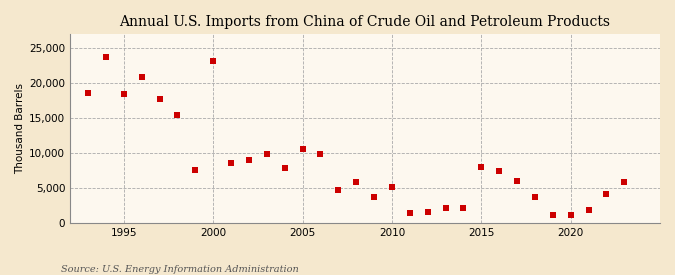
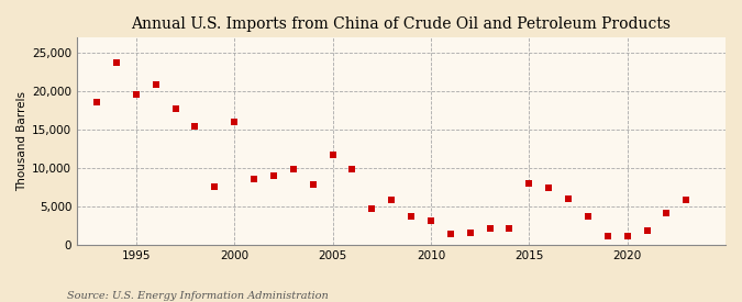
1995: 18,400 -> 19,600
2000: 23,200 -> 16,100
2005: 10,600 -> 11,800
2010: 5,200 -> 3,200
